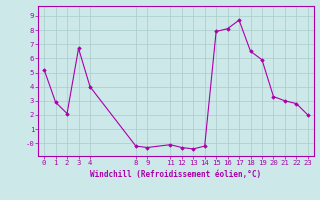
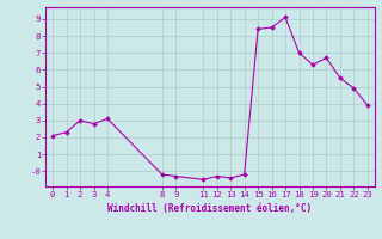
0: 5.2 -> 2.1
1: 2.9 -> 2.3
2: 2.1 -> 3.0
3: 6.7 -> 2.8
4: 4.0 -> 3.1
11: -0.1 -> -0.5
15: 7.9 -> 8.4
16: 8.1 -> 8.5
17: 8.7 -> 9.1
18: 6.5 -> 7.0
19: 5.9 -> 6.3
20: 3.3 -> 6.7
21: 3.0 -> 5.5
22: 2.8 -> 4.9
23: 2.0 -> 3.9
